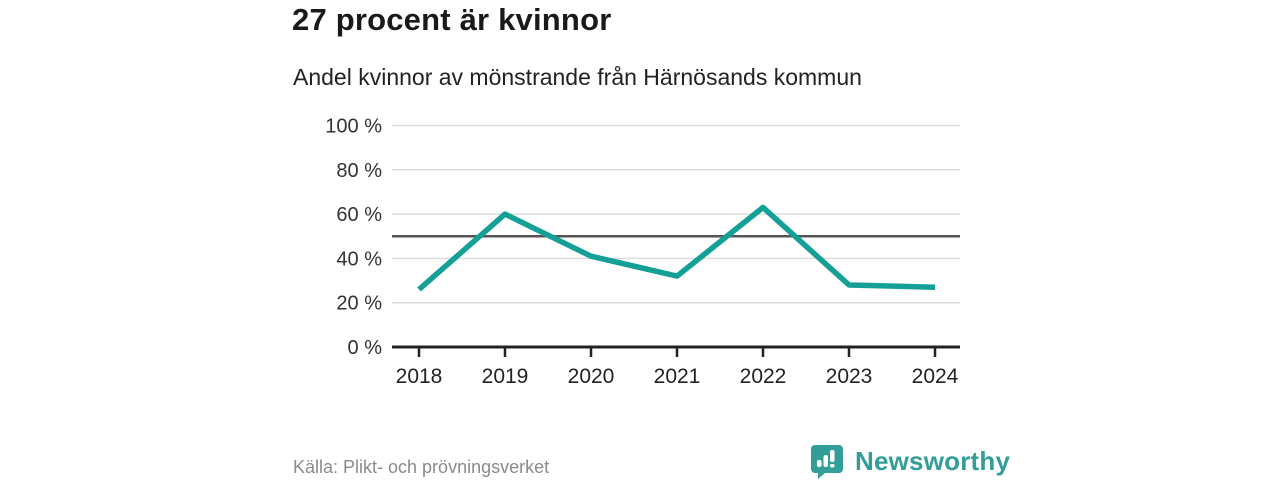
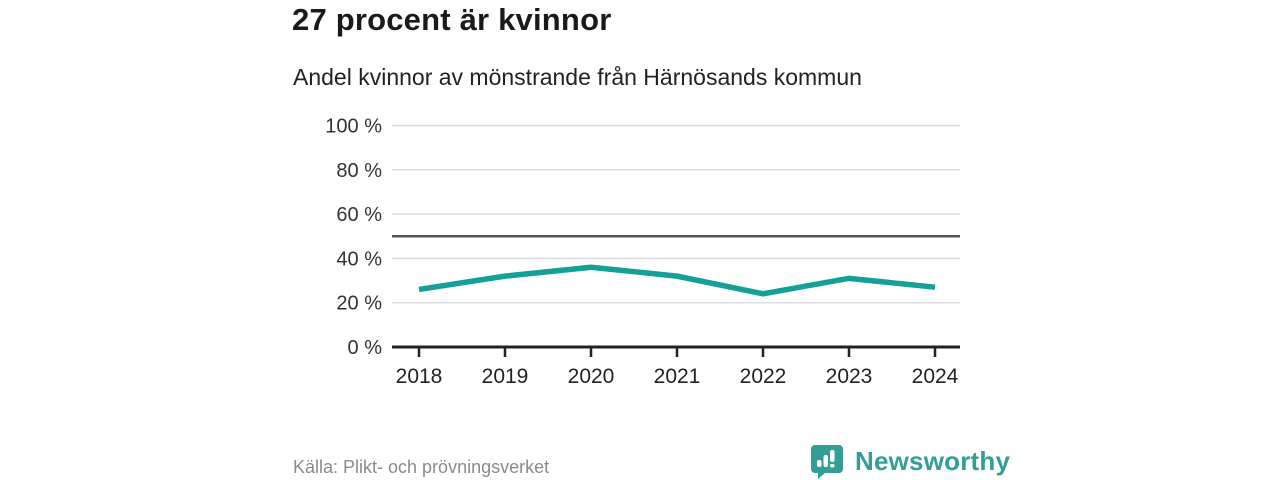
2019: 60% -> 32%
2020: 41% -> 36%
2022: 63% -> 24%
2023: 28% -> 31%
